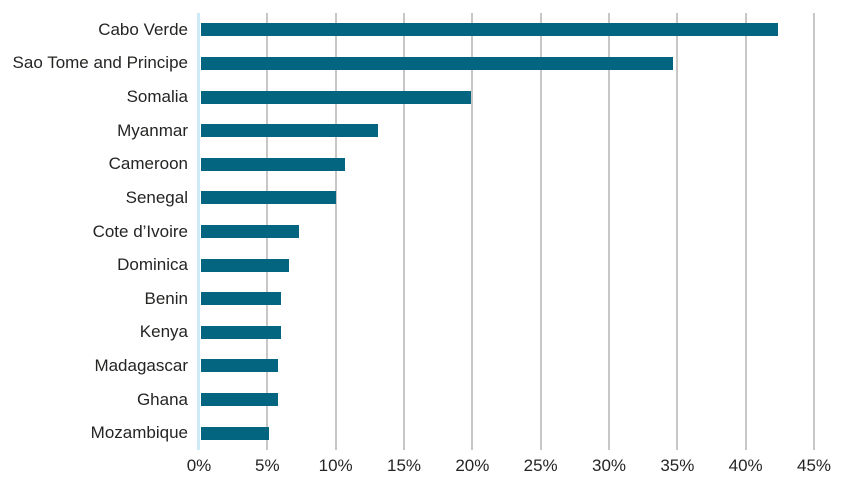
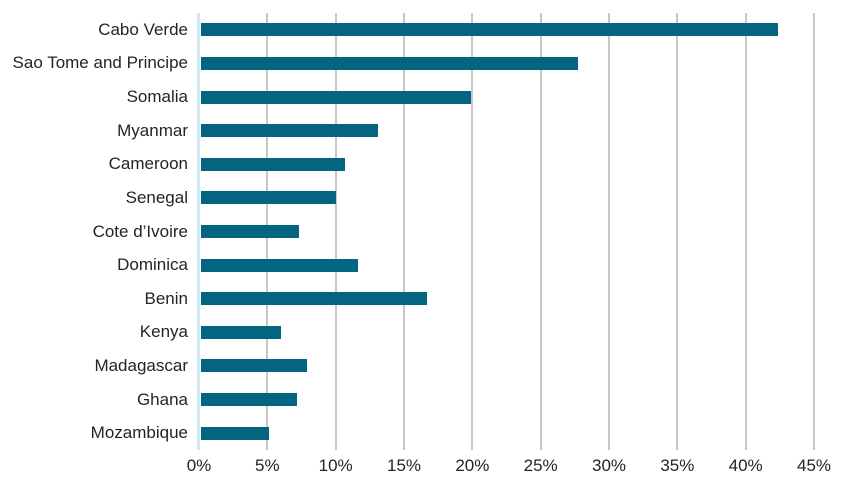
Sao Tome and Principe: 34.7% -> 27.7%
Dominica: 6.6% -> 11.6%
Benin: 6.0% -> 16.7%
Madagascar: 5.8% -> 7.9%
Ghana: 5.8% -> 7.2%
